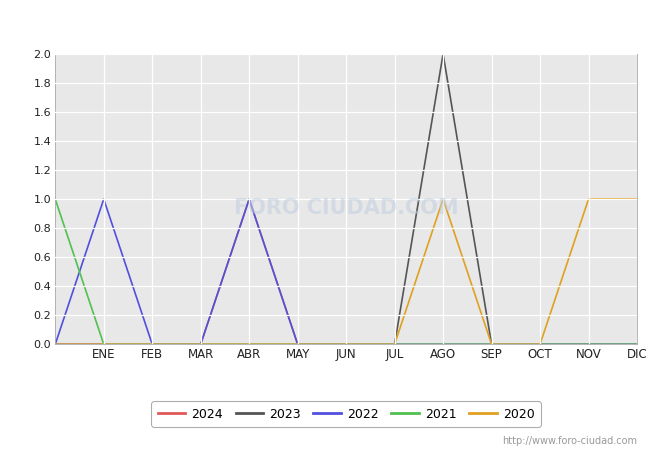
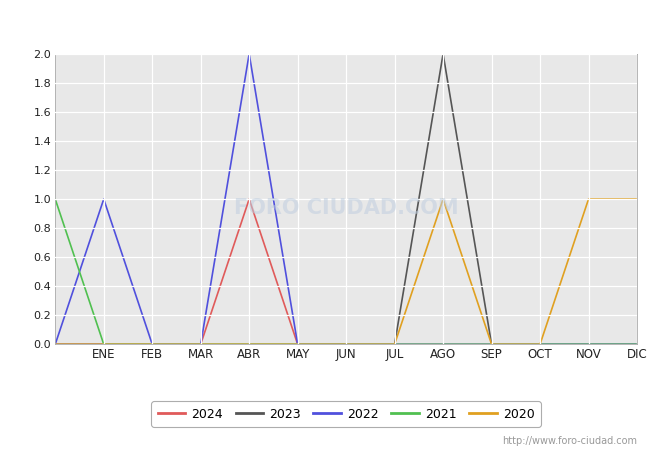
2022/ABR: 1 -> 2
